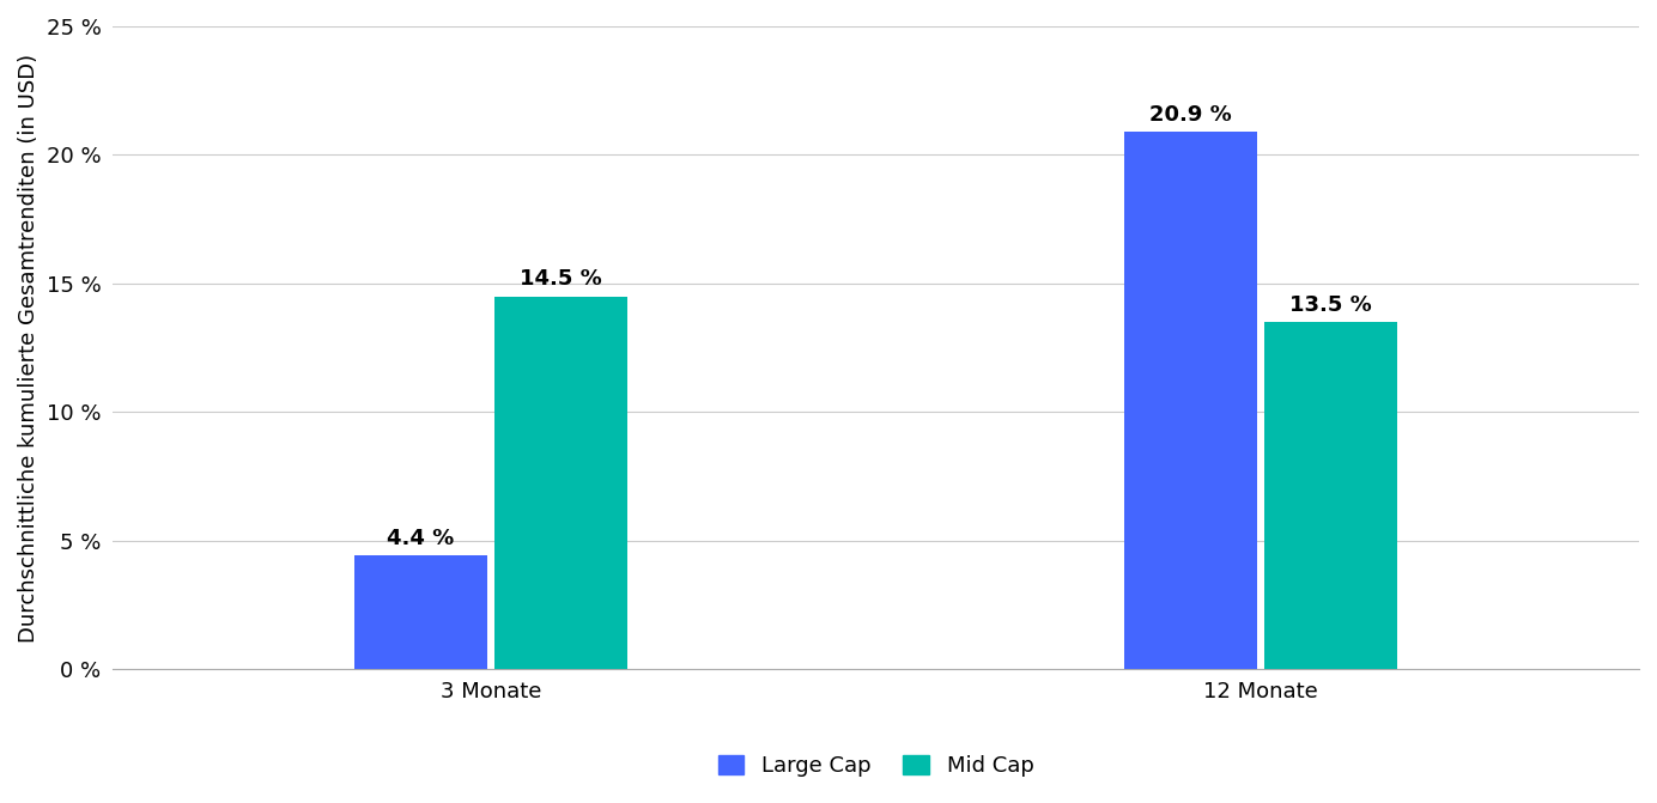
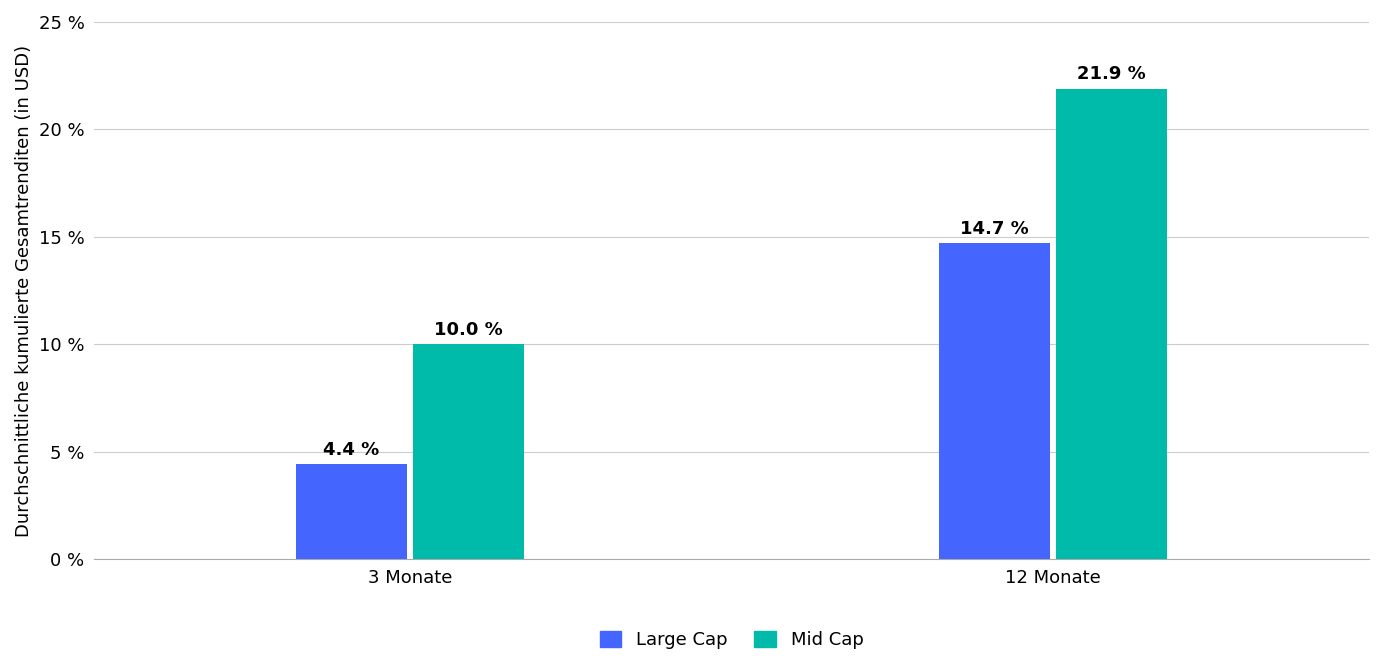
Mid Cap/3 Monate: 14.5 -> 10.0
Large Cap/12 Monate: 20.9 -> 14.7
Mid Cap/12 Monate: 13.5 -> 21.9
